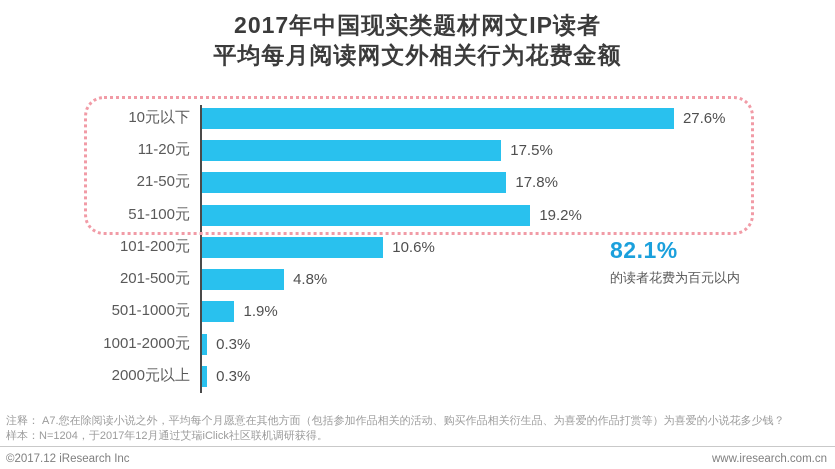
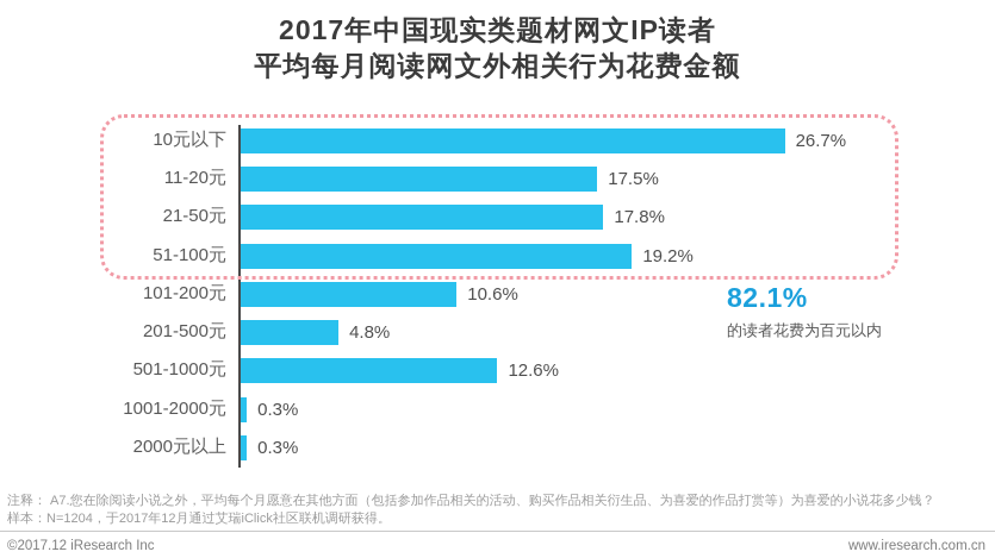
10元以下: 27.6% -> 26.7%
501-1000元: 1.9% -> 12.6%
